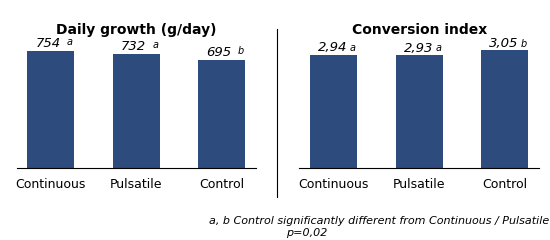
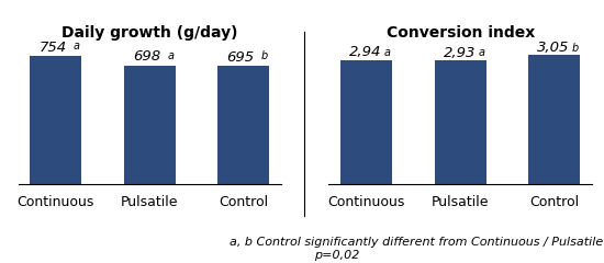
Daily growth (g/day)/Pulsatile: 732 -> 698
